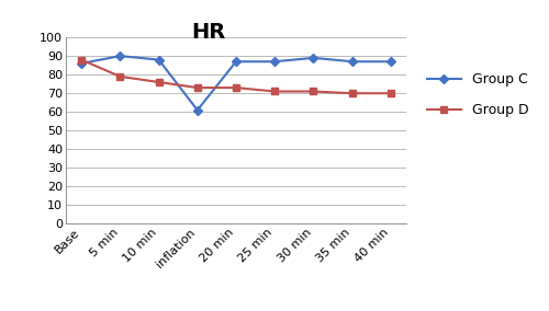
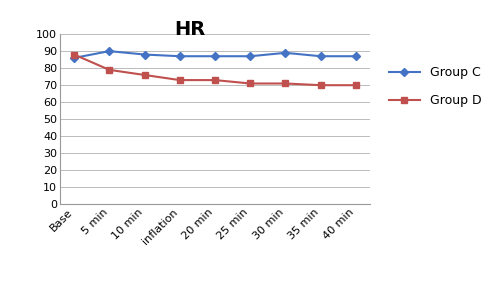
Group C/inflation: 61 -> 87
